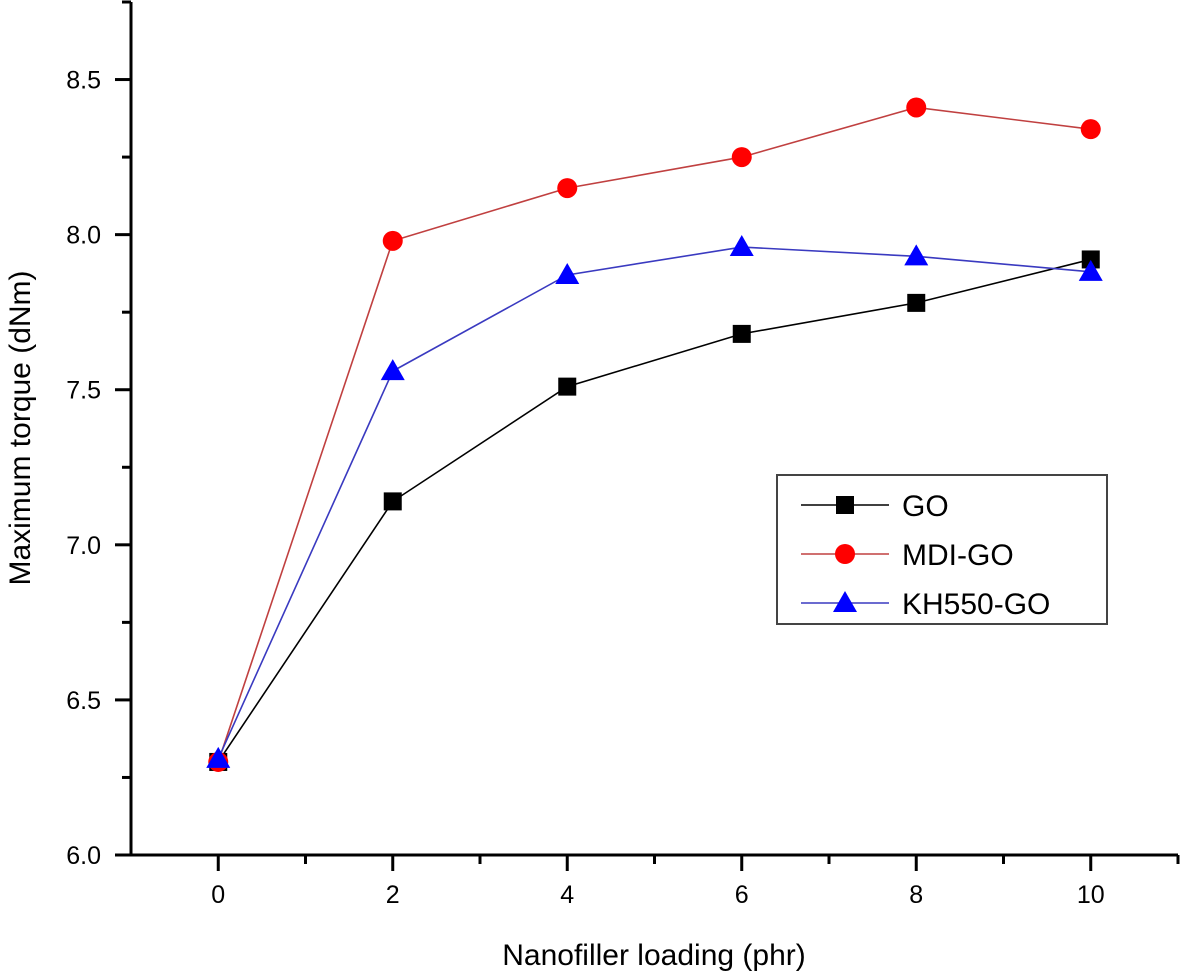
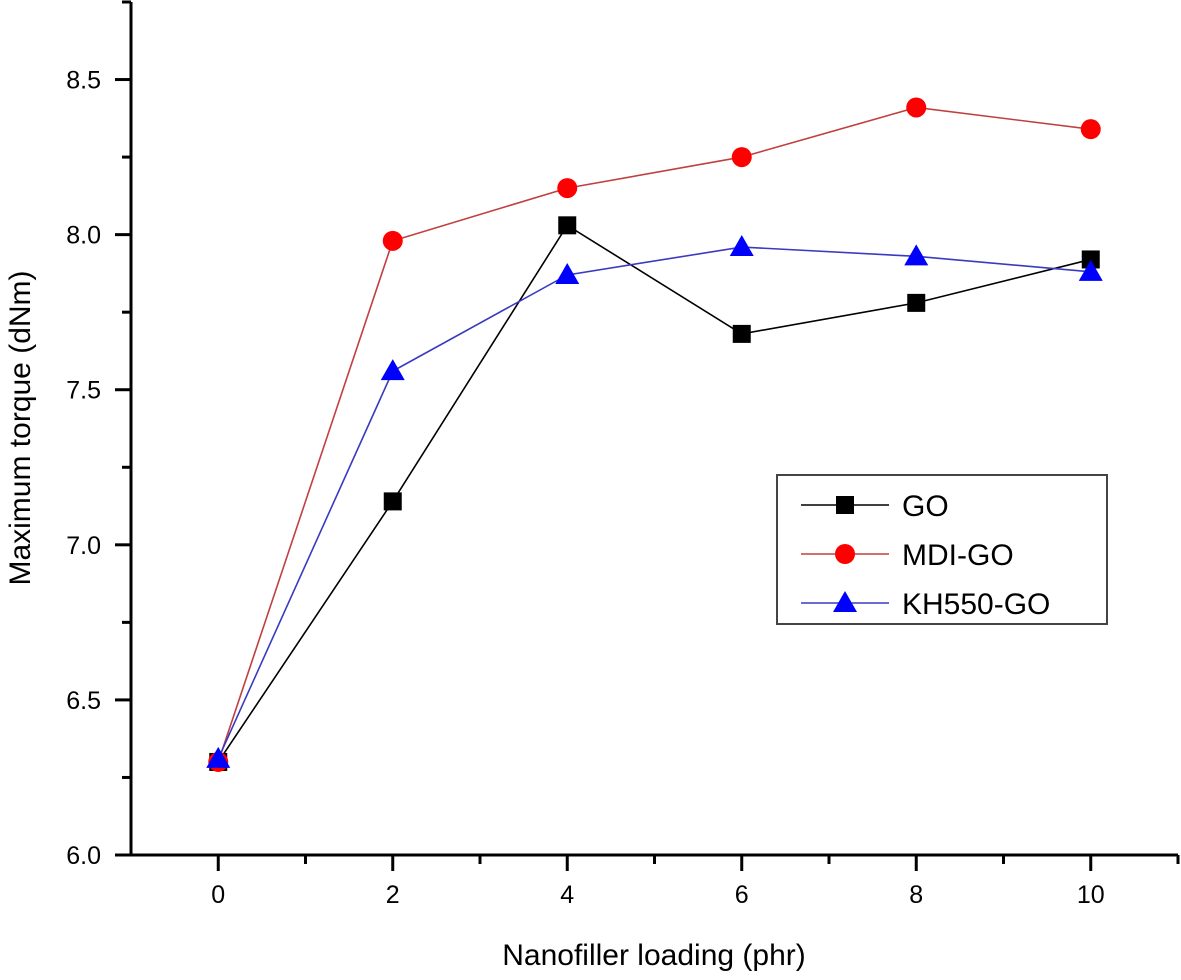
GO/4: 7.51 -> 8.03
